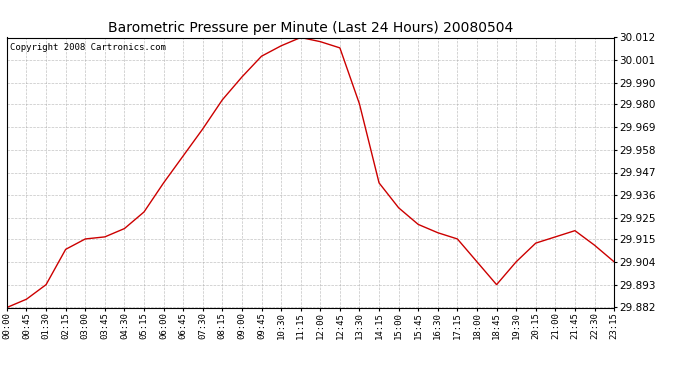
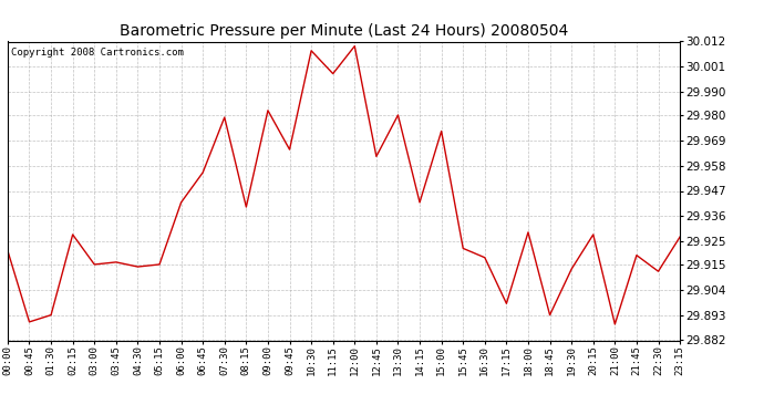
00:00: 29.882 -> 29.921
00:45: 29.886 -> 29.890
02:15: 29.910 -> 29.928
04:30: 29.920 -> 29.914
05:15: 29.928 -> 29.915
07:30: 29.968 -> 29.979
08:15: 29.982 -> 29.940
09:00: 29.993 -> 29.982
09:45: 30.003 -> 29.965
11:15: 30.012 -> 29.998
12:45: 30.007 -> 29.962
15:00: 29.930 -> 29.973
17:15: 29.915 -> 29.898
18:00: 29.904 -> 29.929
19:30: 29.904 -> 29.913
20:15: 29.913 -> 29.928
21:00: 29.916 -> 29.889
23:15: 29.904 -> 29.927
